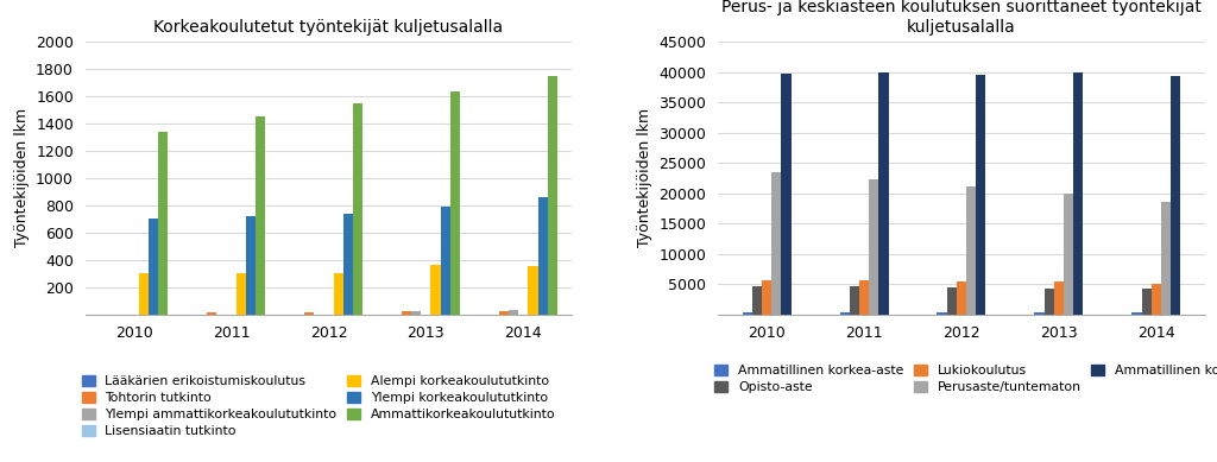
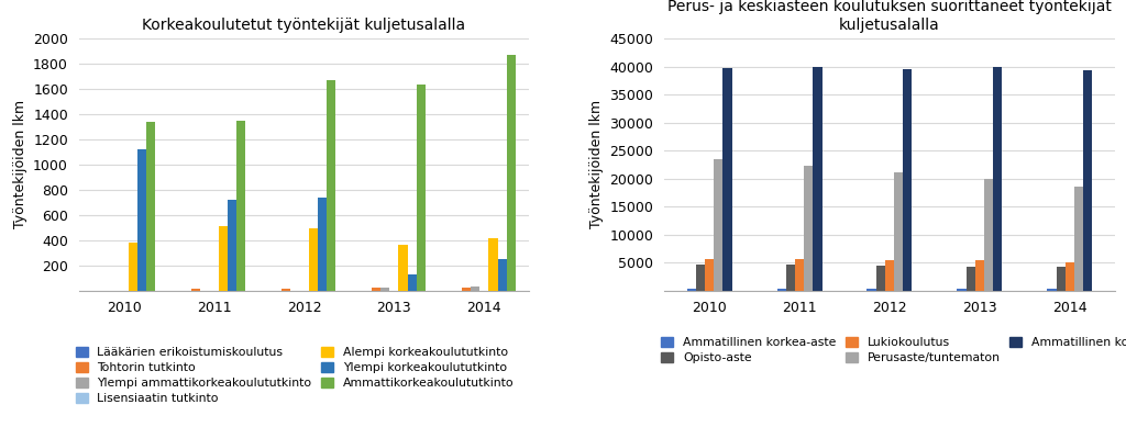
Korkeakoulutetut työntekijät kuljetusalalla/Alempi korkeakoulututkinto/2010: 300 -> 380
Korkeakoulutetut työntekijät kuljetusalalla/Ylempi korkeakoulututkinto/2010: 700 -> 1120
Korkeakoulutetut työntekijät kuljetusalalla/Alempi korkeakoulututkinto/2011: 300 -> 510
Korkeakoulutetut työntekijät kuljetusalalla/Ammattikorkeakoulututkinto/2011: 1450 -> 1350
Korkeakoulutetut työntekijät kuljetusalalla/Alempi korkeakoulututkinto/2012: 300 -> 490
Korkeakoulutetut työntekijät kuljetusalalla/Ammattikorkeakoulututkinto/2012: 1550 -> 1670
Korkeakoulutetut työntekijät kuljetusalalla/Ylempi korkeakoulututkinto/2013: 790 -> 130
Korkeakoulutetut työntekijät kuljetusalalla/Alempi korkeakoulututkinto/2014: 350 -> 410
Korkeakoulutetut työntekijät kuljetusalalla/Ylempi korkeakoulututkinto/2014: 860 -> 250
Korkeakoulutetut työntekijät kuljetusalalla/Ammattikorkeakoulututkinto/2014: 1750 -> 1870
